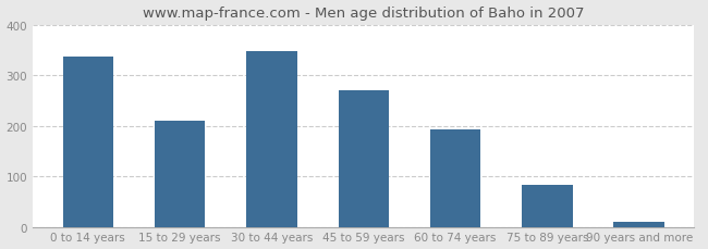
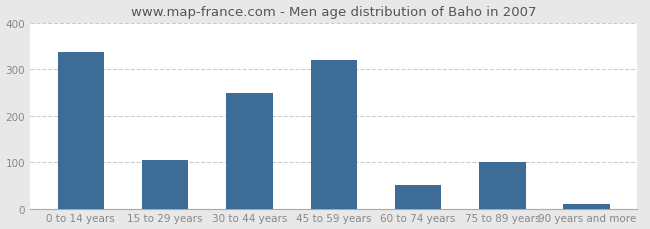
15 to 29 years: 210 -> 105
30 to 44 years: 349 -> 250
45 to 59 years: 270 -> 320
60 to 74 years: 193 -> 50
75 to 89 years: 83 -> 100
